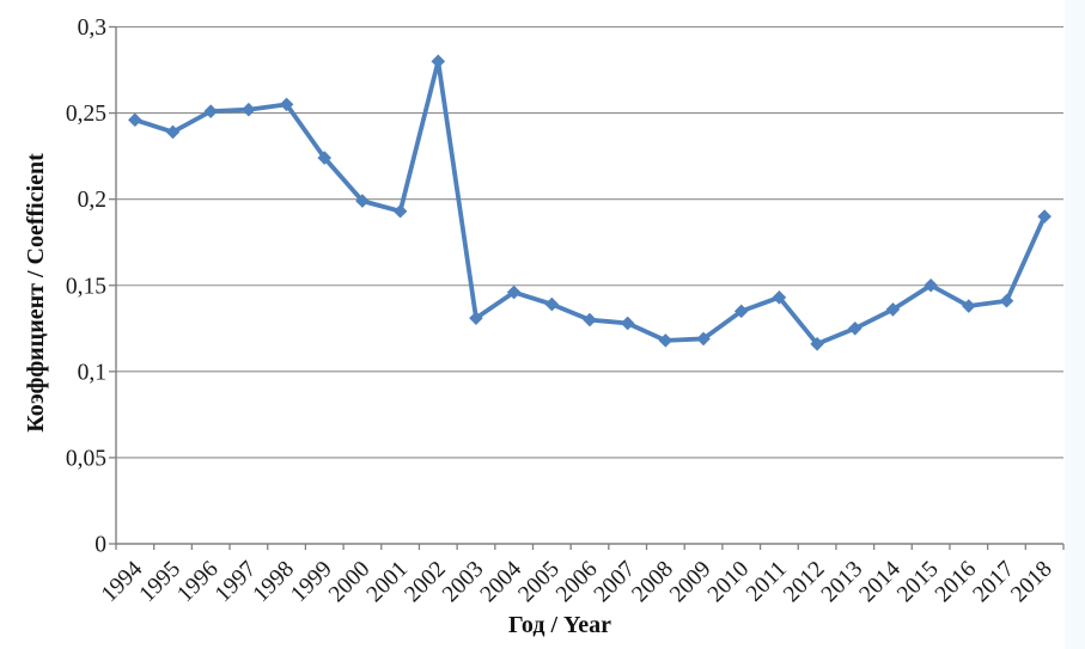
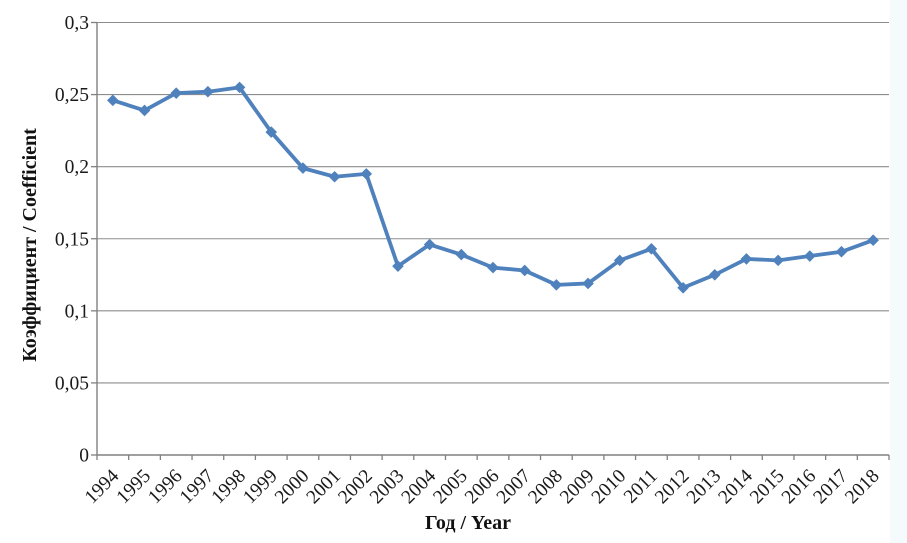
2002: 0,28 -> 0,20
2015: 0,15 -> 0,14
2018: 0,19 -> 0,15
